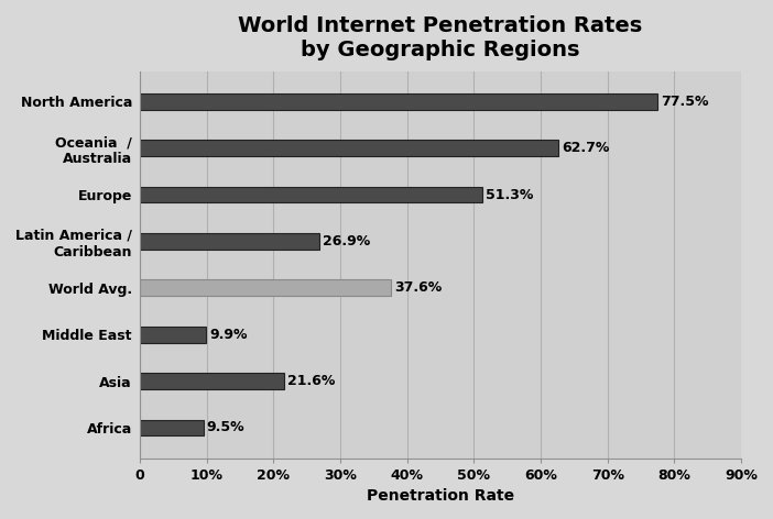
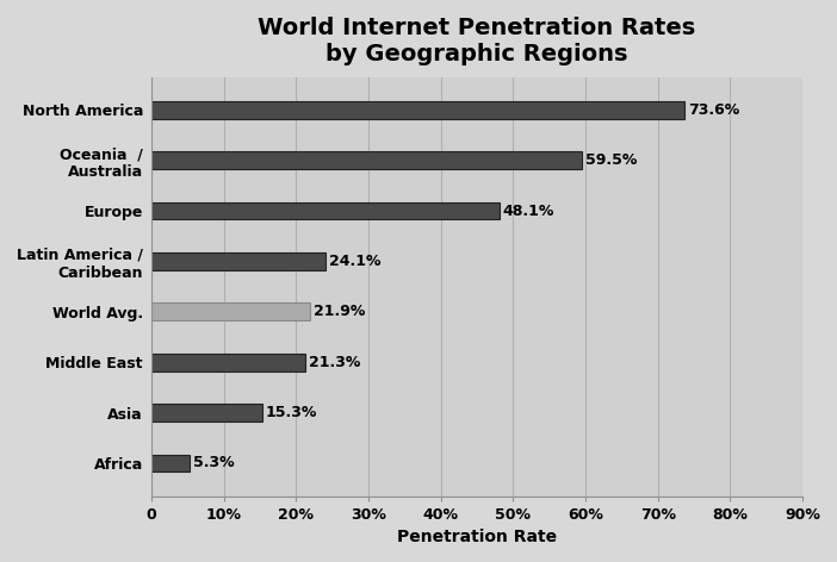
North America: 77.5% -> 73.6%
Oceania / Australia: 62.7% -> 59.5%
Europe: 51.3% -> 48.1%
Latin America / Caribbean: 26.9% -> 24.1%
World Avg.: 37.6% -> 21.9%
Middle East: 9.9% -> 21.3%
Asia: 21.6% -> 15.3%
Africa: 9.5% -> 5.3%
